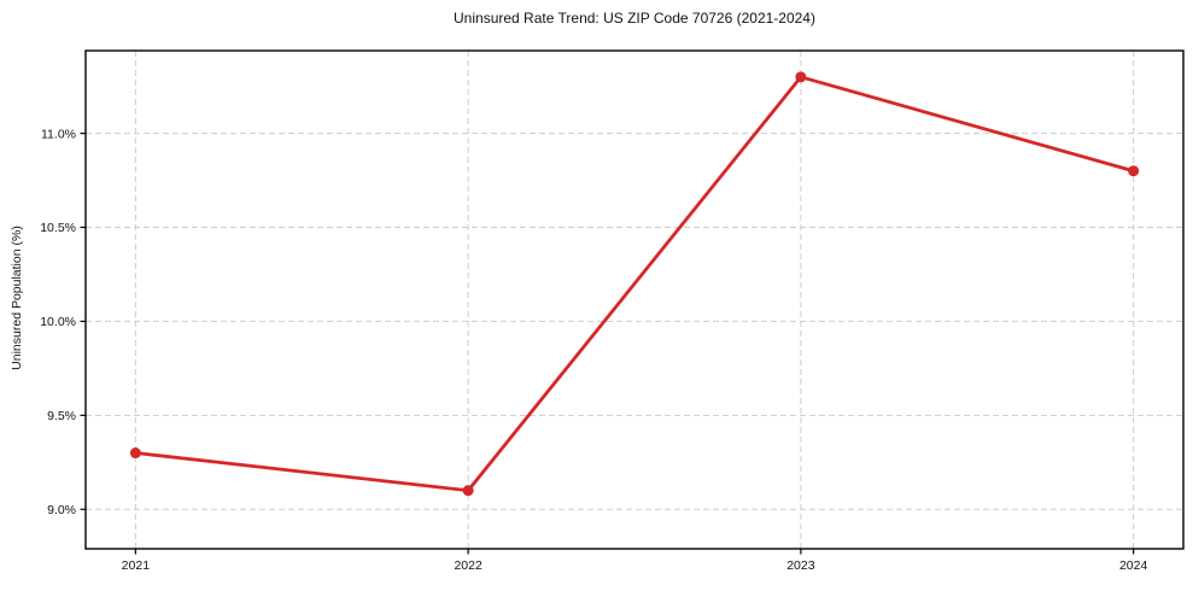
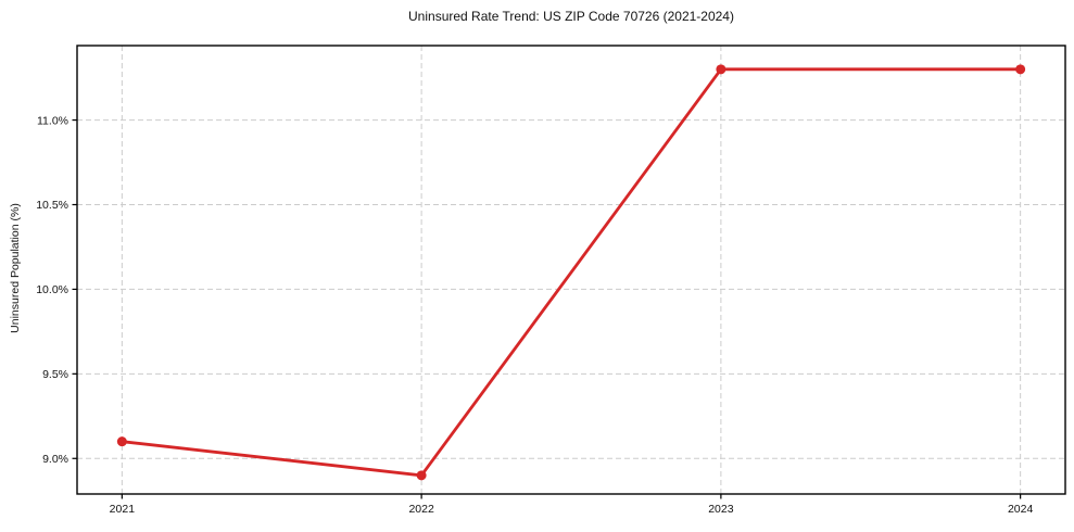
2021: 9.3% -> 9.1%
2022: 9.1% -> 8.9%
2024: 10.8% -> 11.3%
